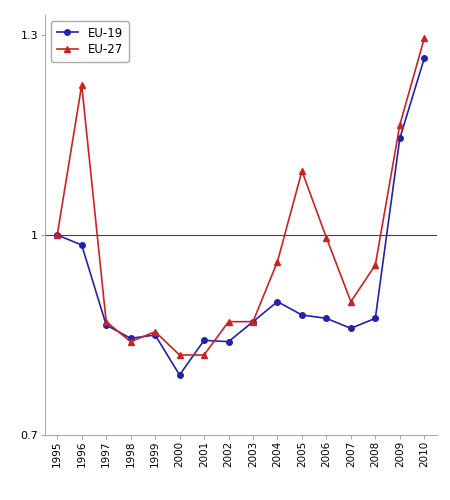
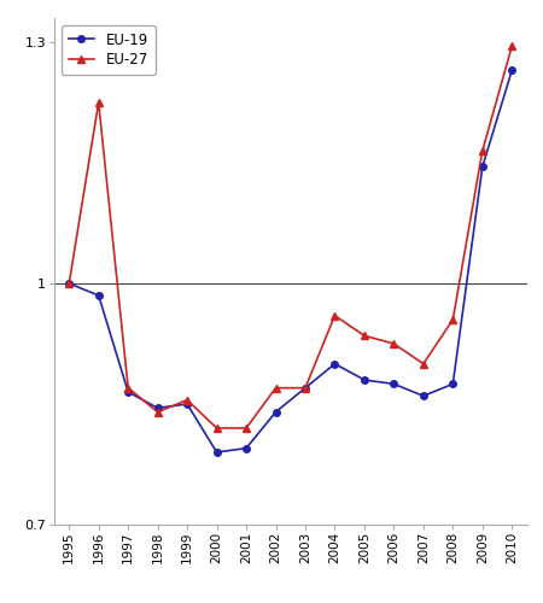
EU-19/2001: 0.842 -> 0.795
EU-27/2005: 1.096 -> 0.935
EU-27/2006: 0.996 -> 0.925
